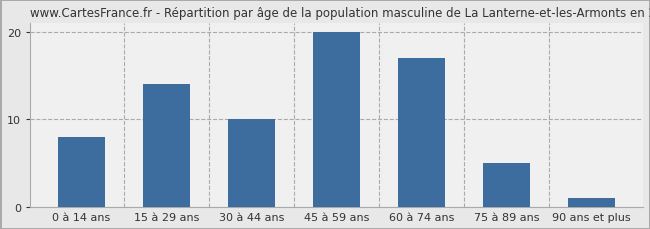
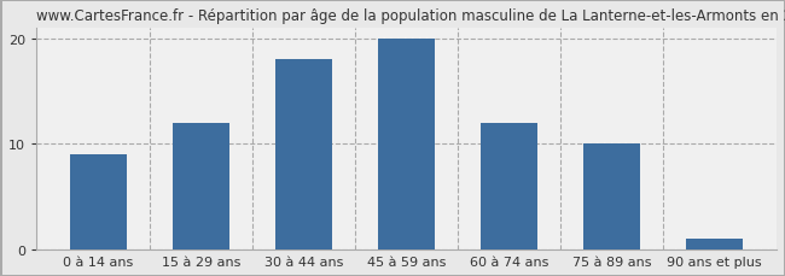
0 à 14 ans: 8 -> 9
15 à 29 ans: 14 -> 12
30 à 44 ans: 10 -> 18
60 à 74 ans: 17 -> 12
75 à 89 ans: 5 -> 10
